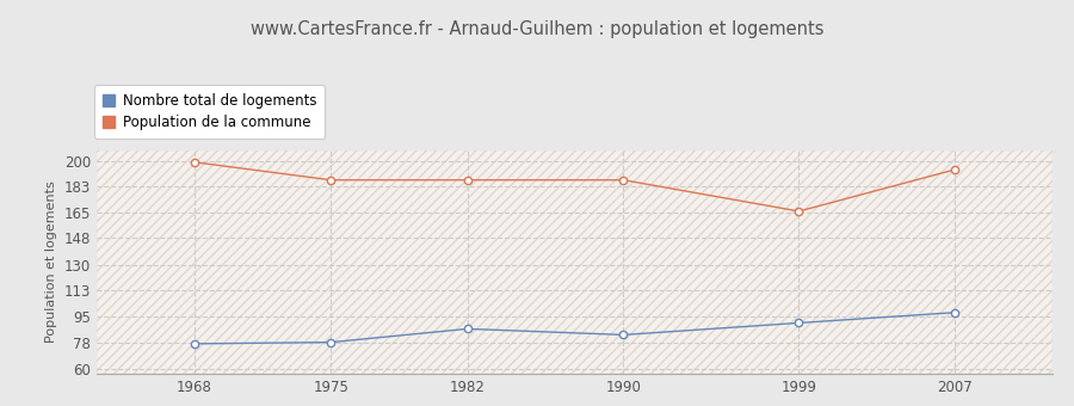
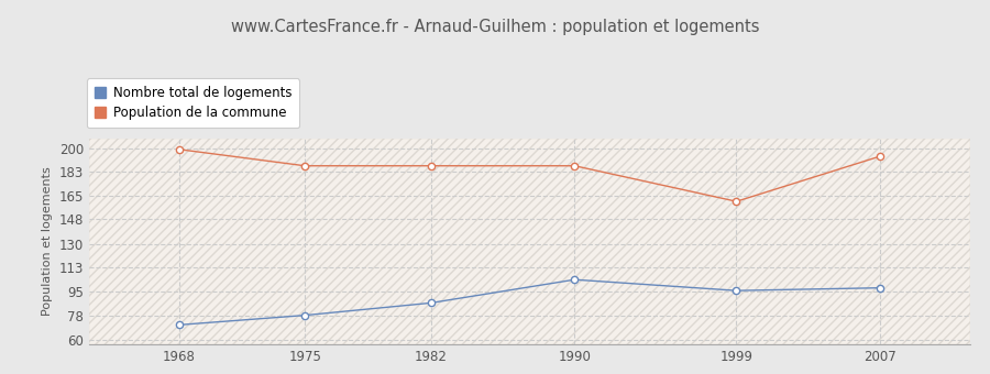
Nombre total de logements/1968: 77 -> 71
Nombre total de logements/1990: 83 -> 104
Nombre total de logements/1999: 91 -> 96
Population de la commune/1999: 166 -> 161
